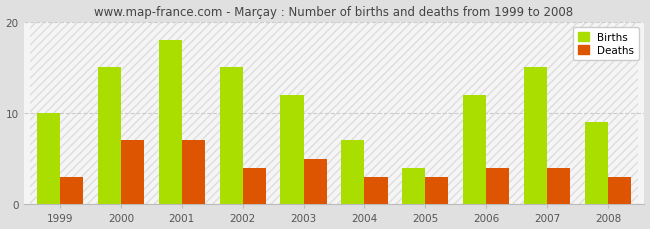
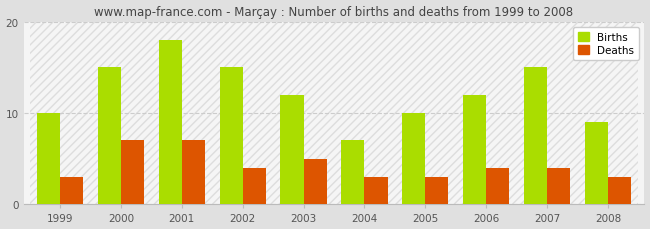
Births/2005: 4 -> 10
